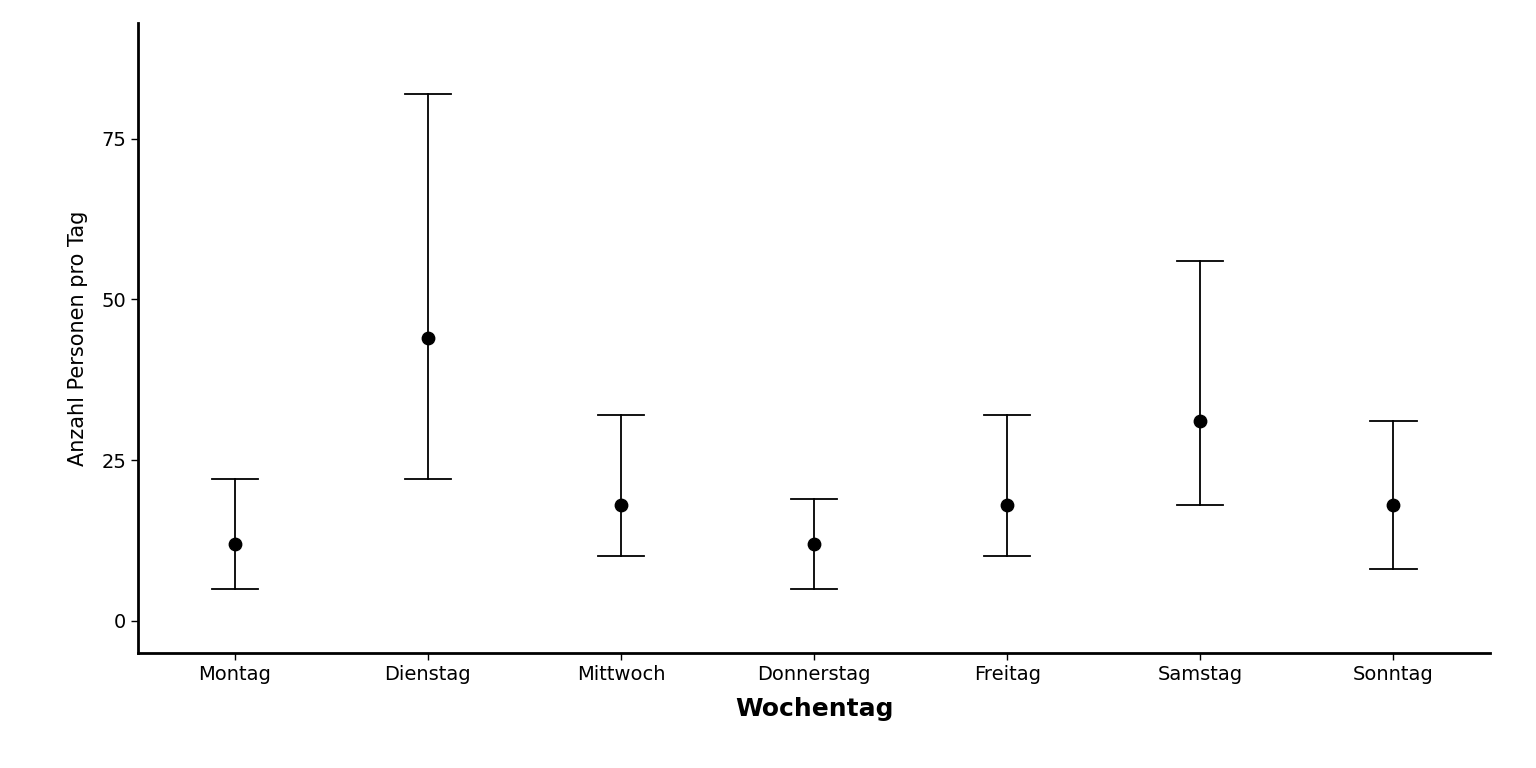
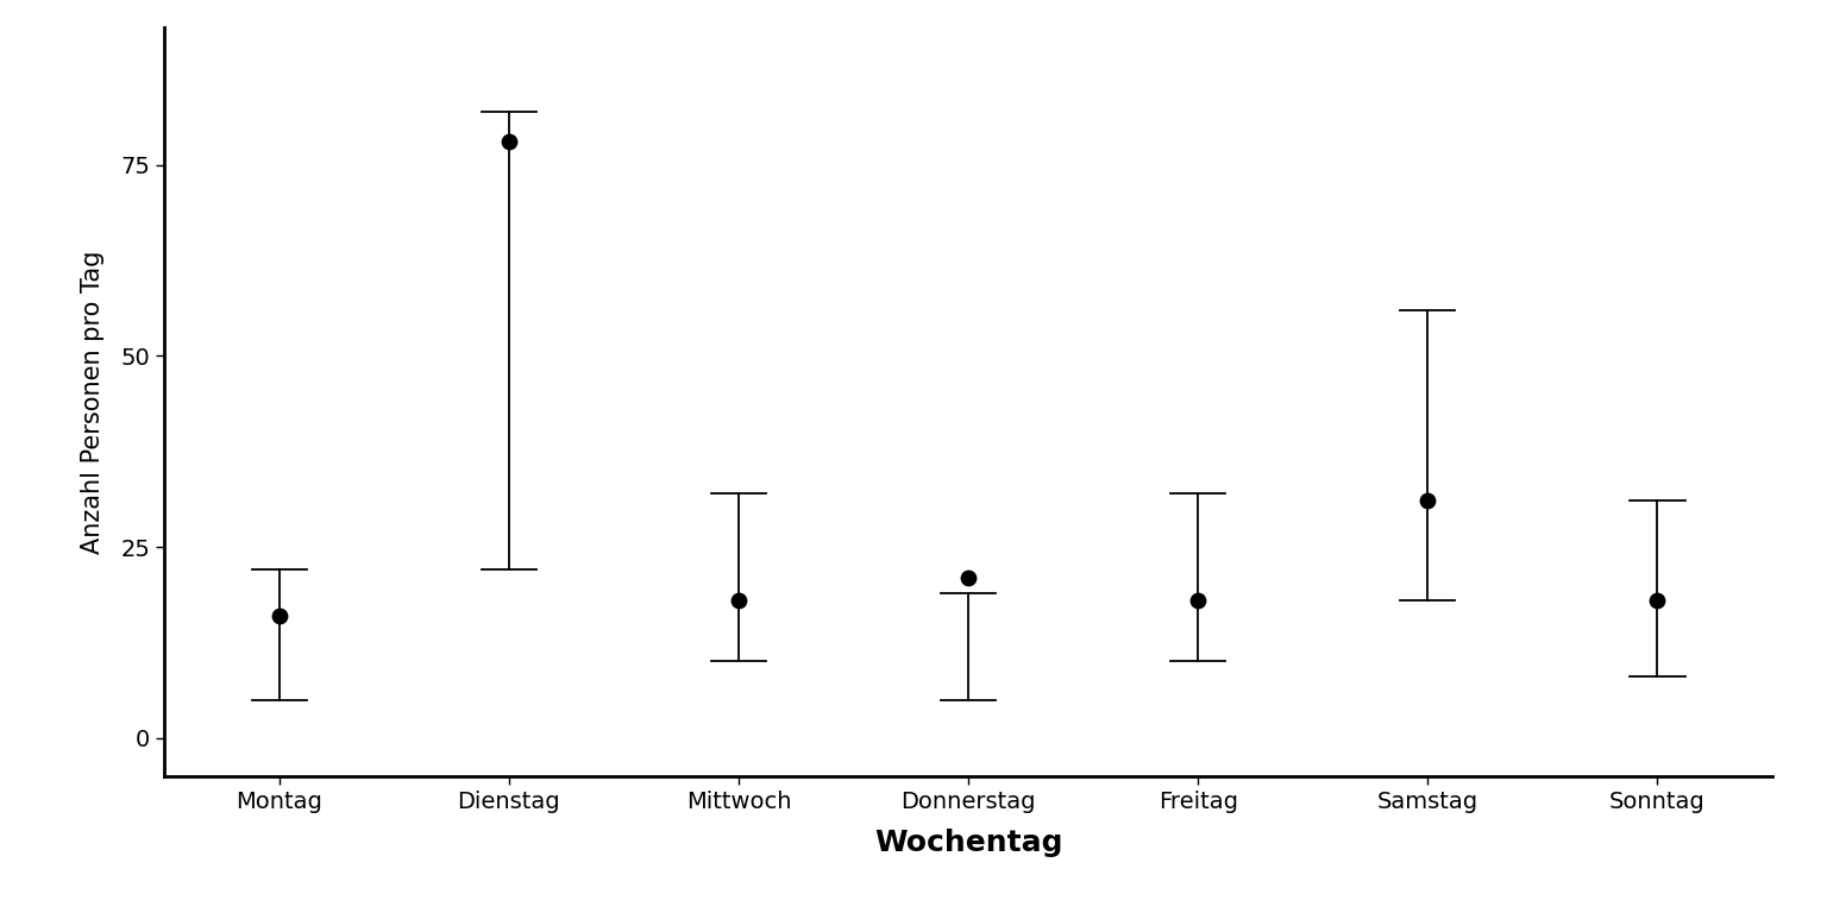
Montag: 12 -> 16
Dienstag: 44 -> 78
Donnerstag: 12 -> 21
